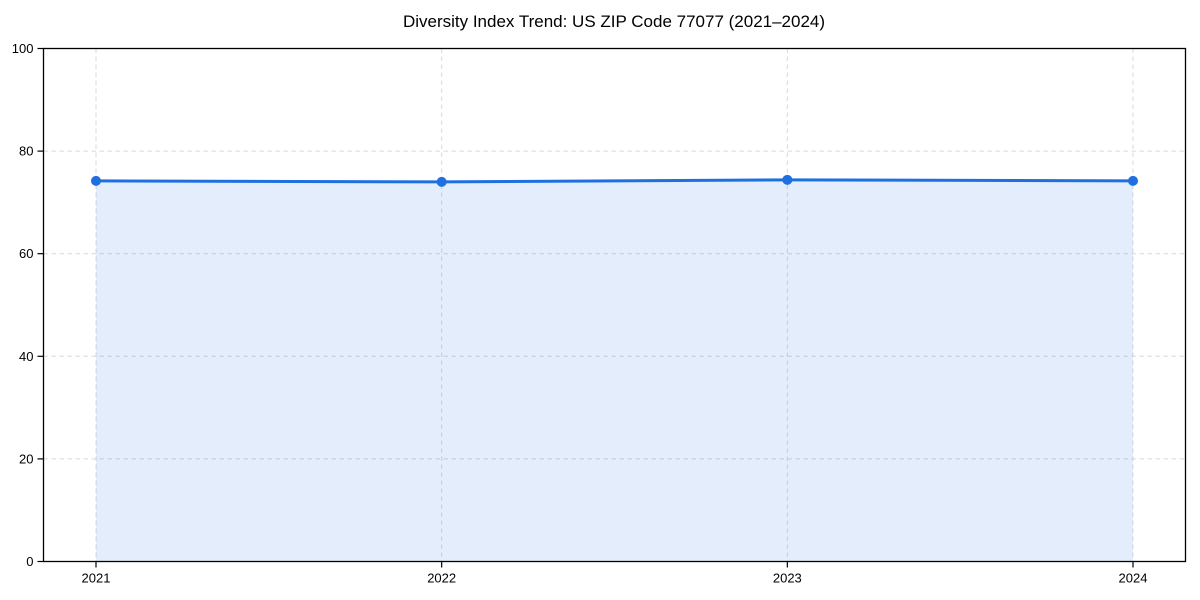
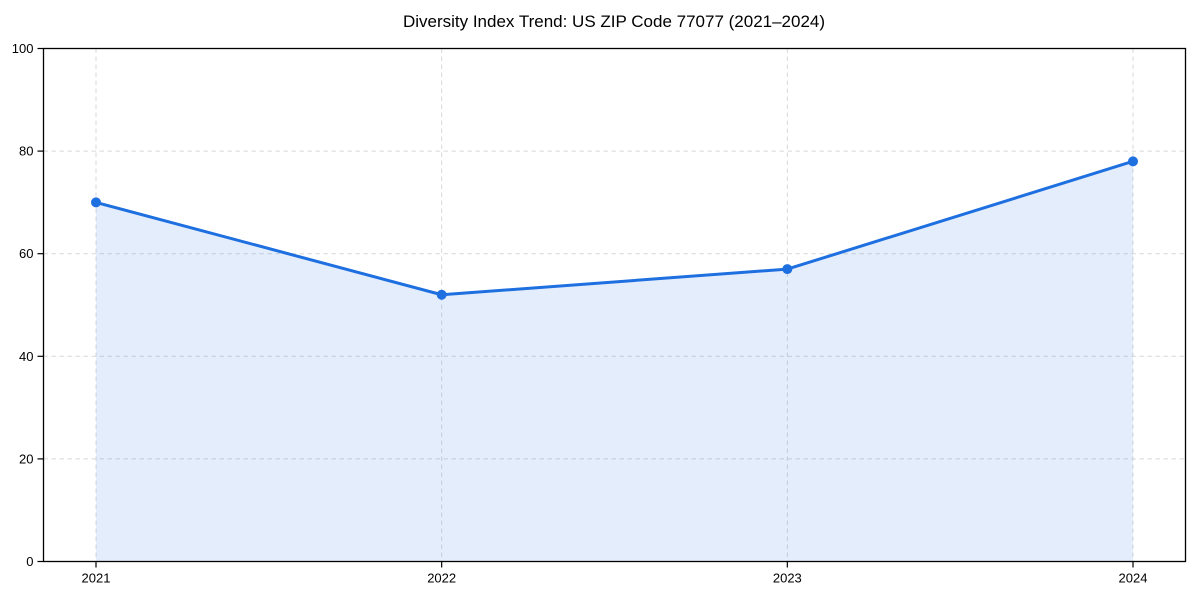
2021: 74 -> 70
2022: 74 -> 52
2023: 74 -> 57
2024: 74 -> 78
